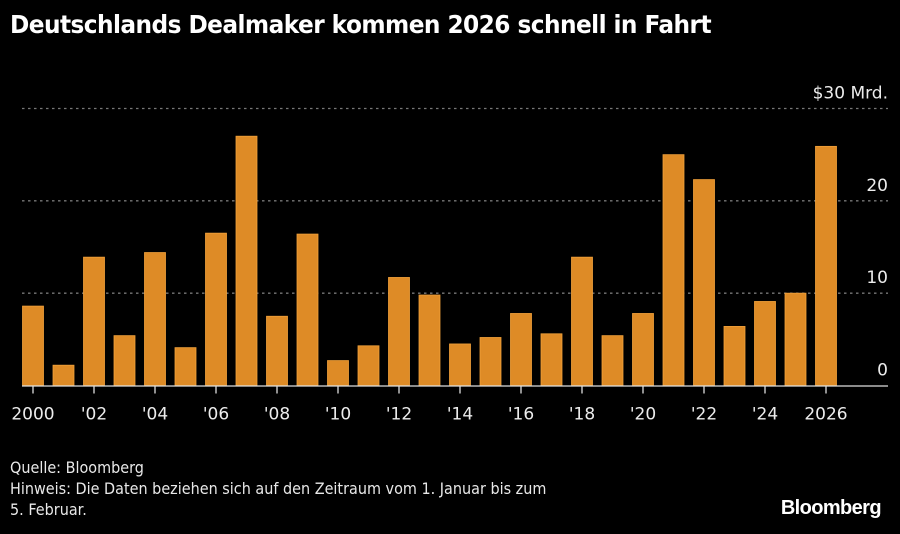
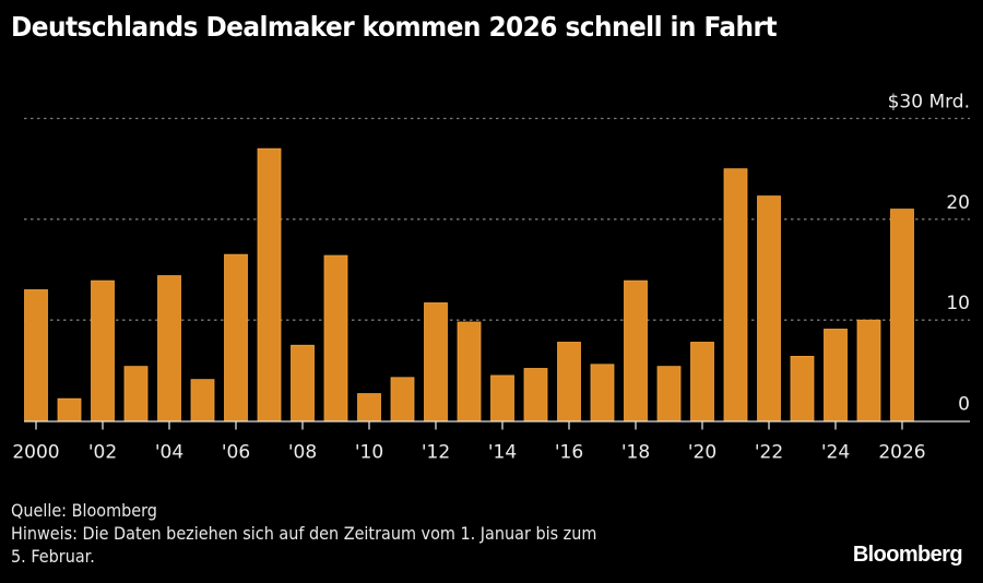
2000: 9 -> 13
2026: 26 -> 21
